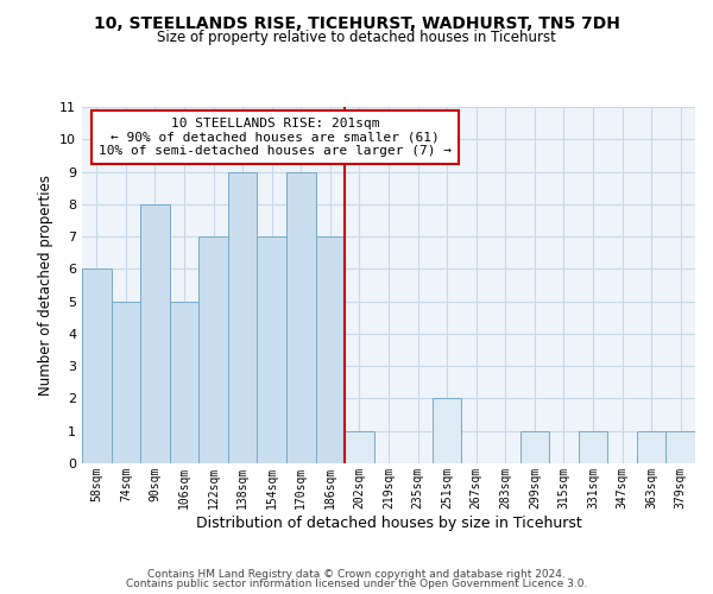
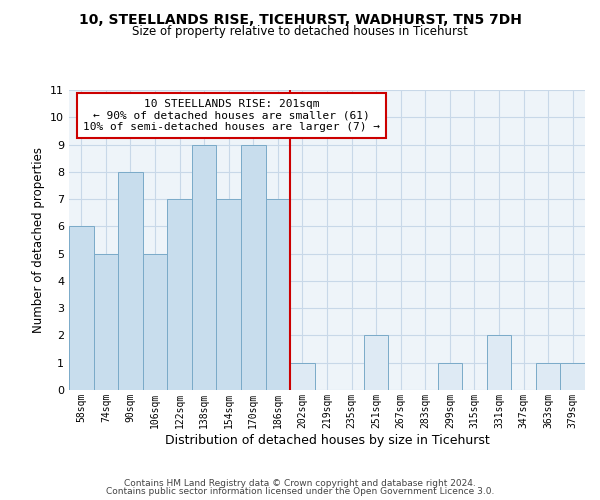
331sqm: 1 -> 2
